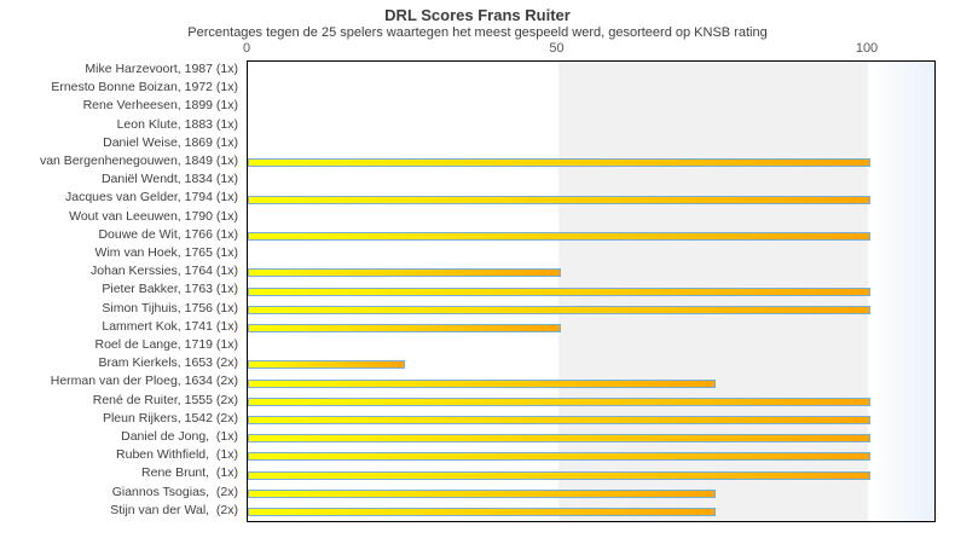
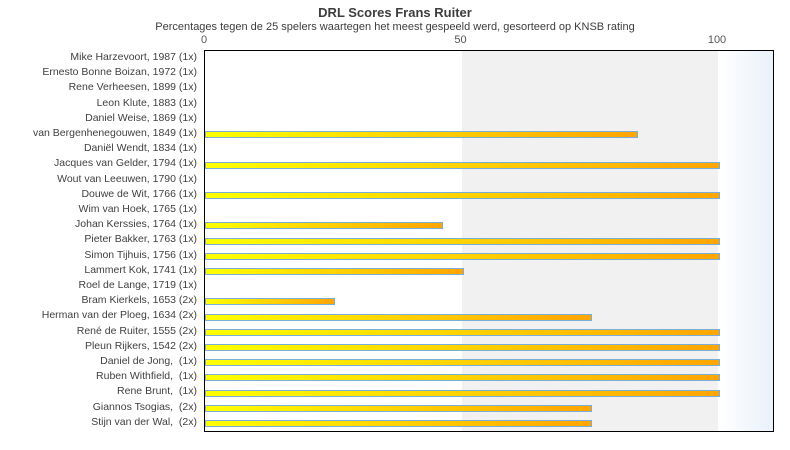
van Bergenhenegouwen, 1849 (1x): 100 -> 84
Johan Kerssies, 1764 (1x): 50 -> 46
